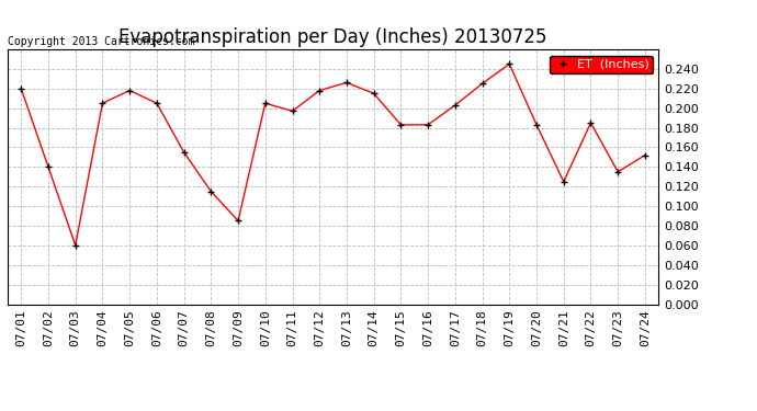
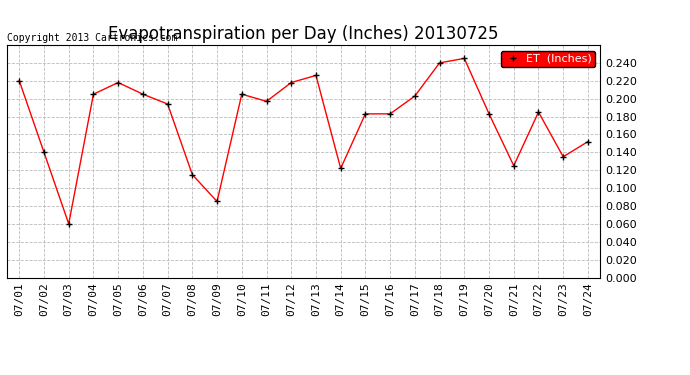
07/07: 0.155 -> 0.194
07/14: 0.215 -> 0.122
07/18: 0.225 -> 0.240
